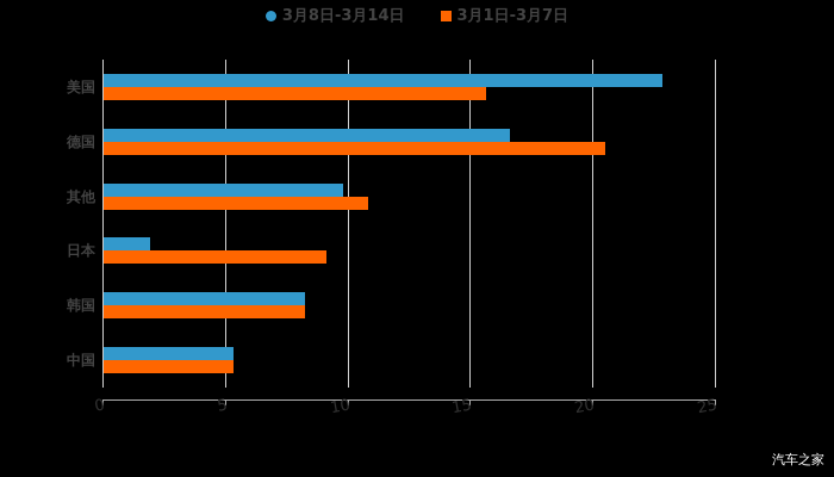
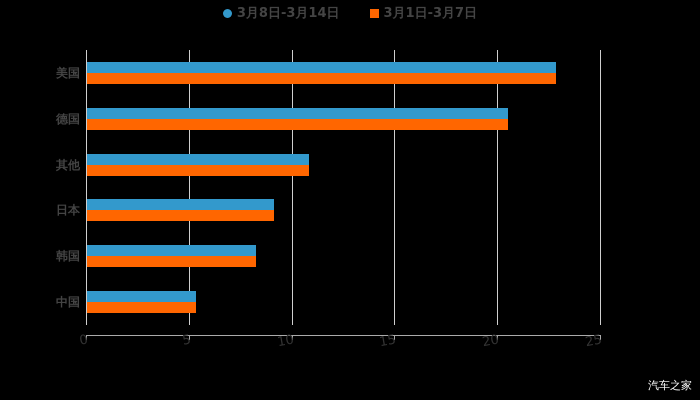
3月1日-3月7日/美国: 15.6 -> 22.8
3月8日-3月14日/德国: 16.6 -> 20.5
3月8日-3月14日/其他: 9.8 -> 10.8
3月8日-3月14日/日本: 1.9 -> 9.1
